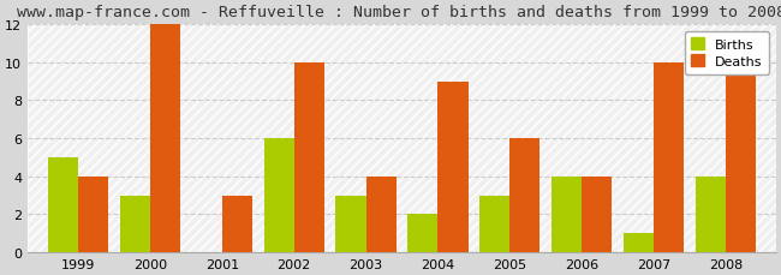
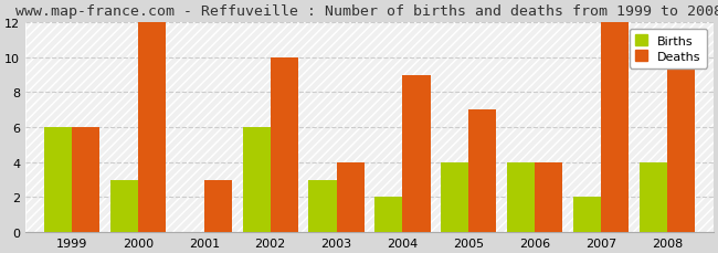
Births/1999: 5 -> 6
Deaths/1999: 4 -> 6
Births/2005: 3 -> 4
Deaths/2005: 6 -> 7
Births/2007: 1 -> 2
Deaths/2007: 10 -> 12
